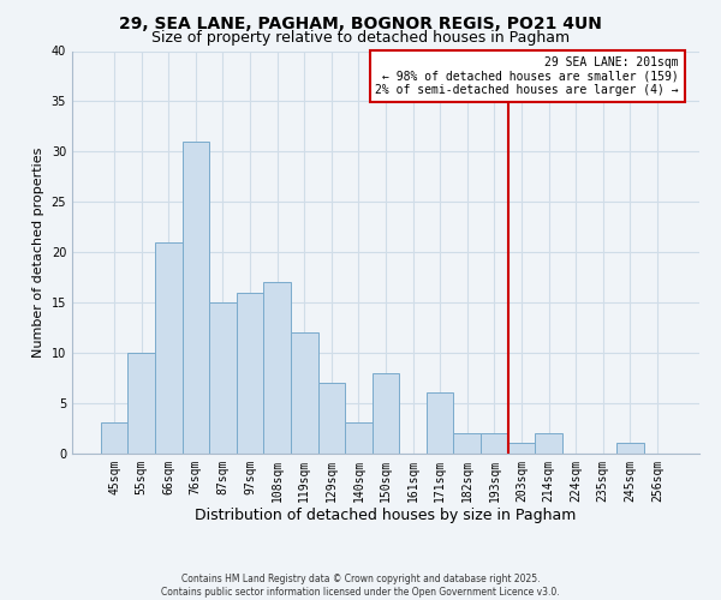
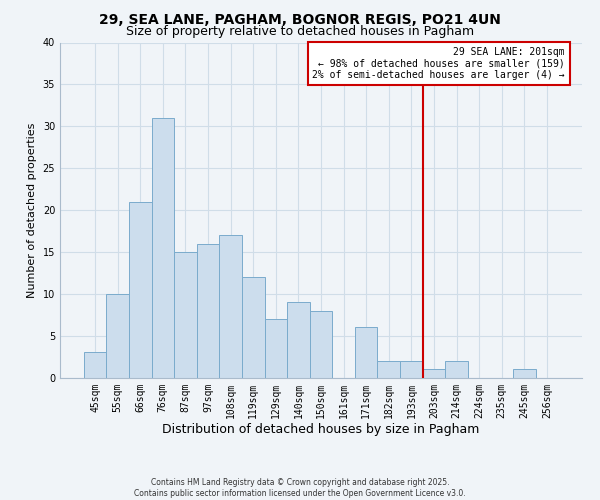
140sqm: 3 -> 9
